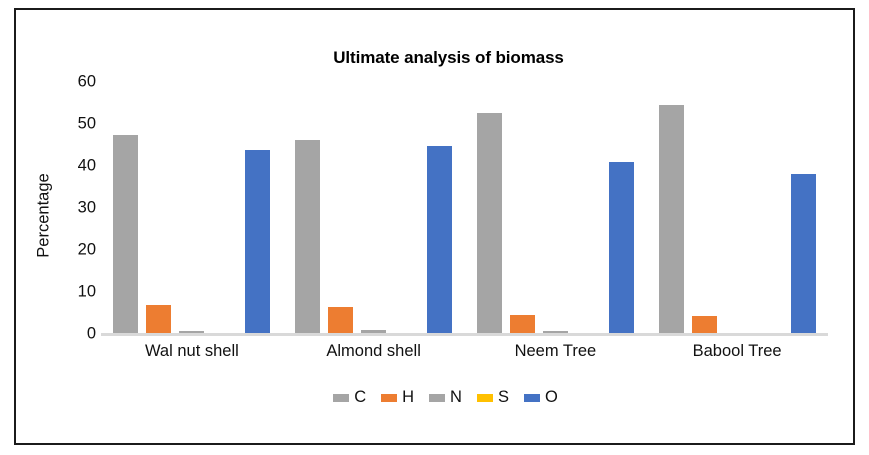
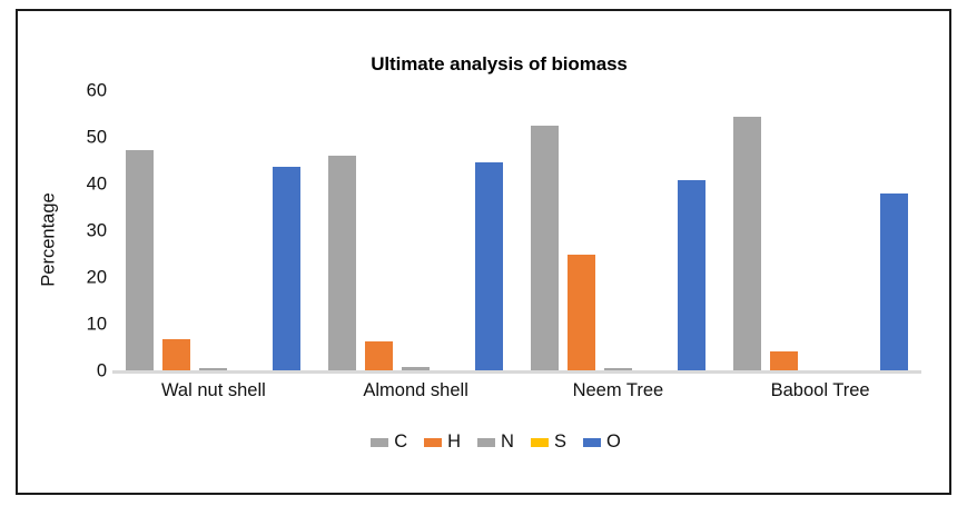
H/Neem Tree: 4 -> 25
